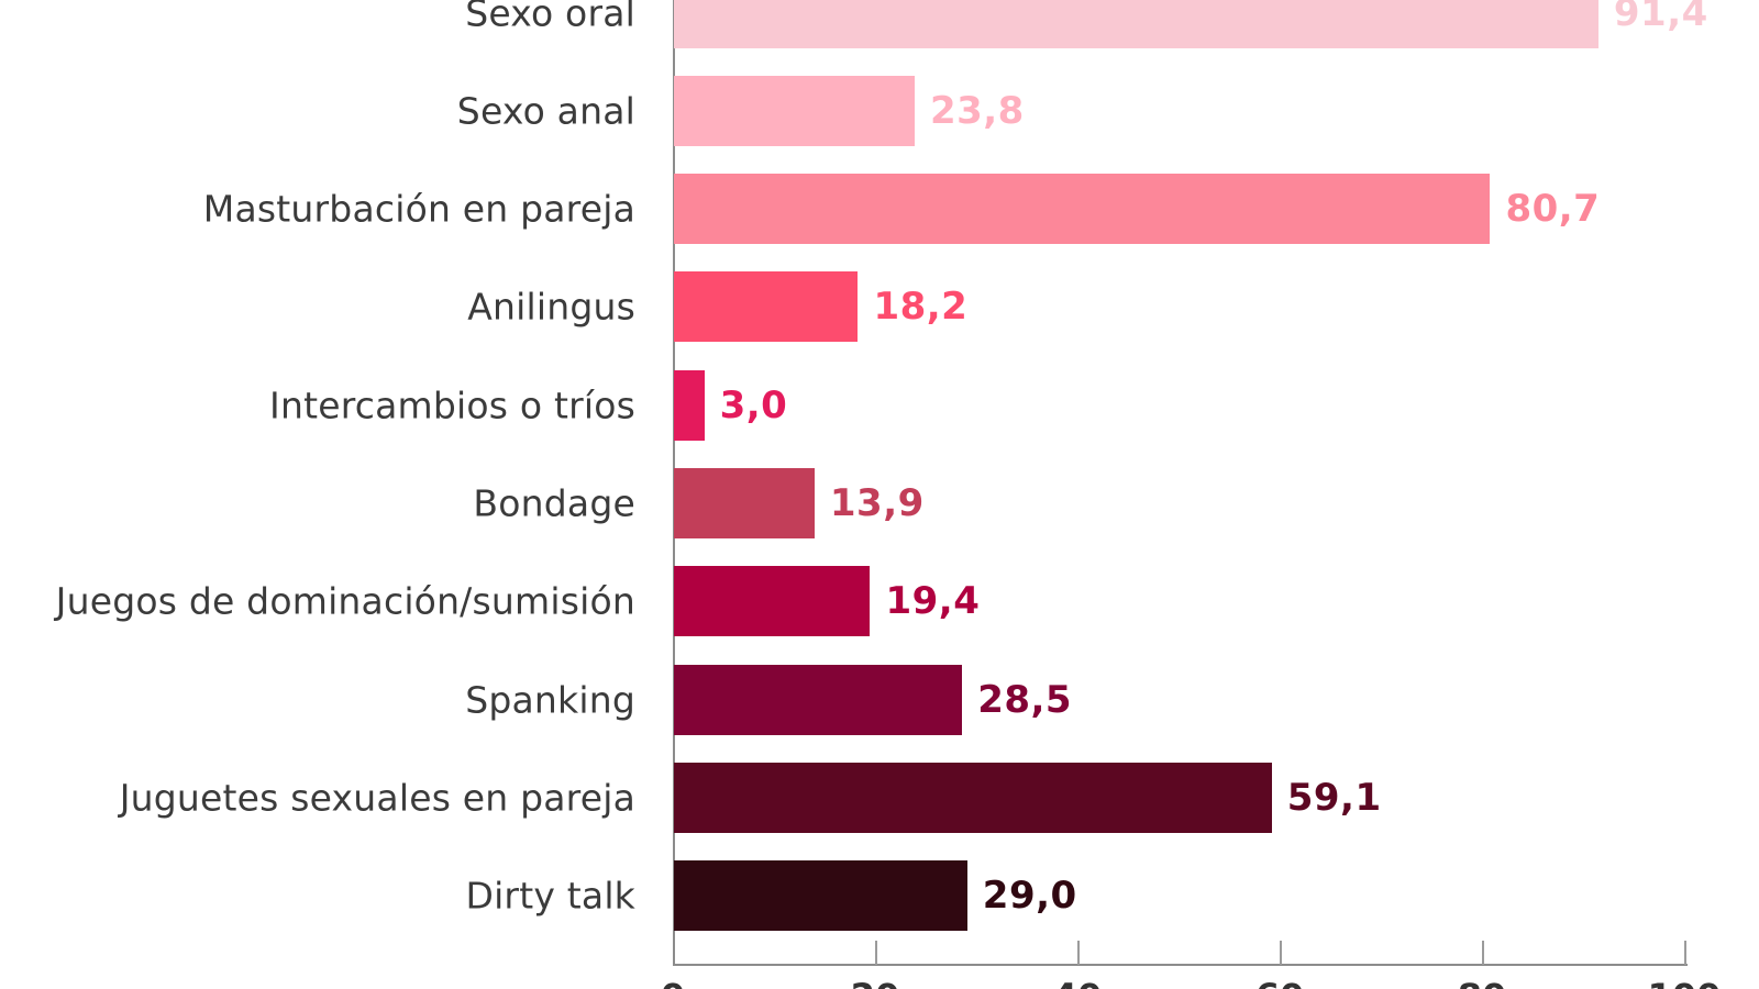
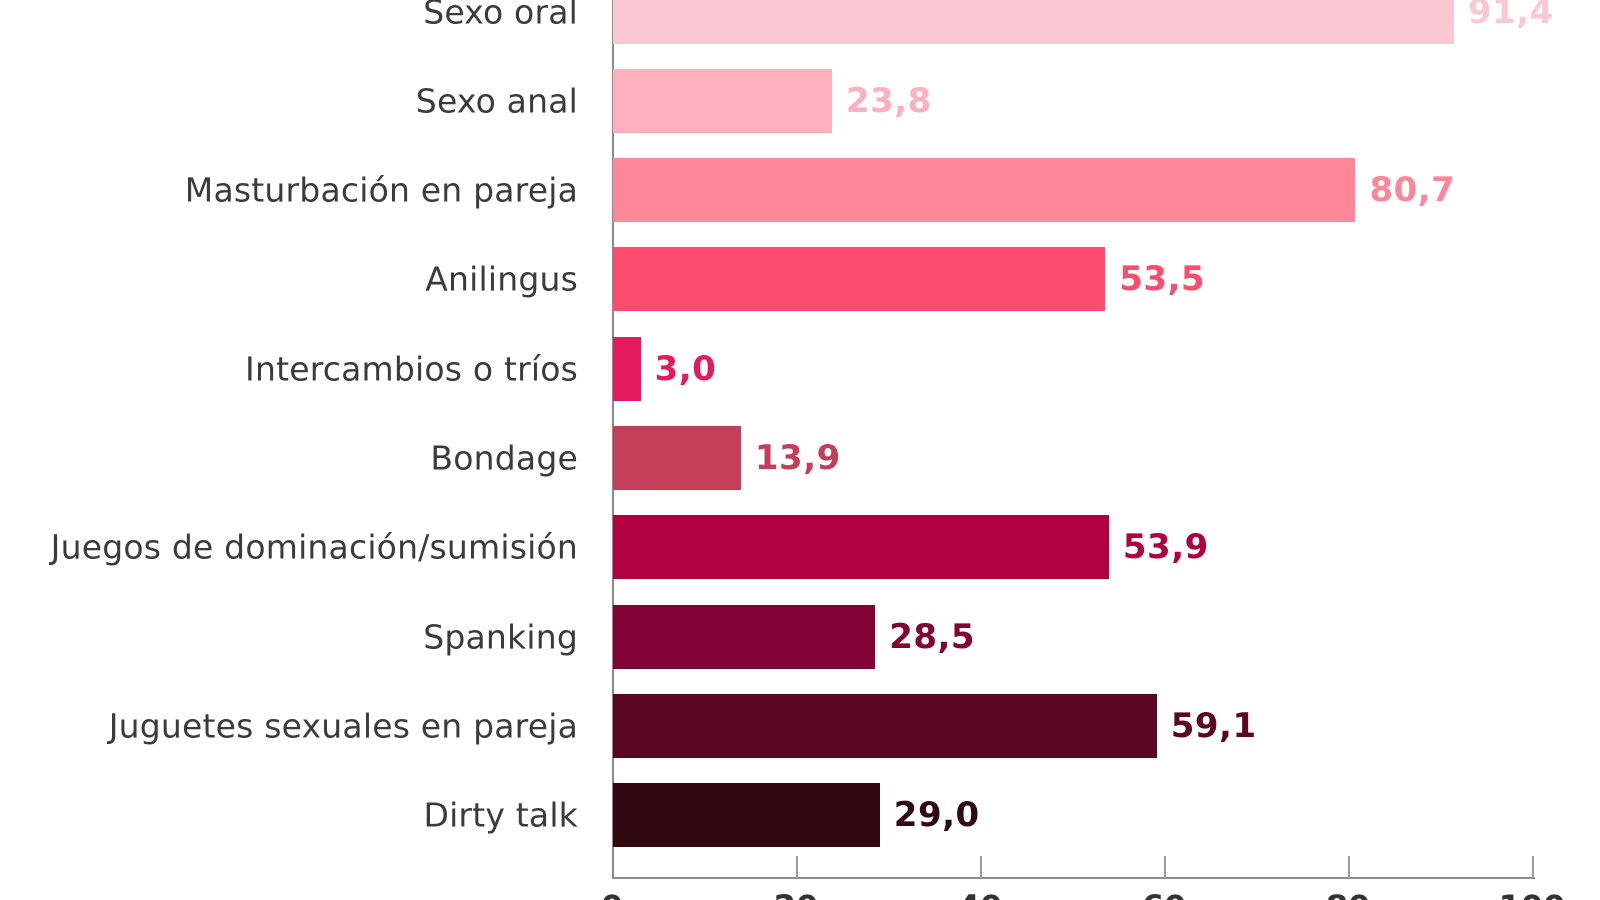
Anilingus: 18,2 -> 53,5
Juegos de dominación/sumisión: 19,4 -> 53,9
